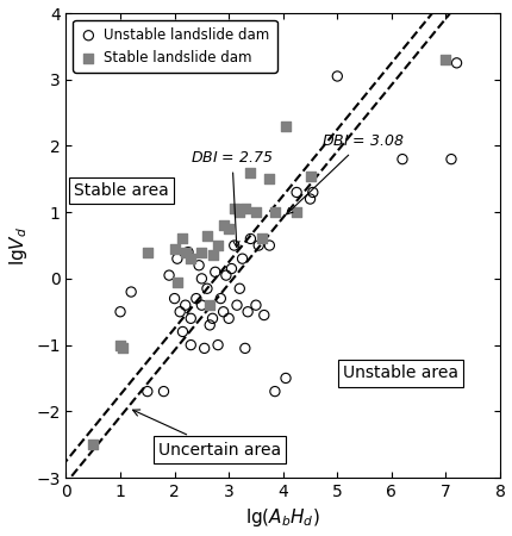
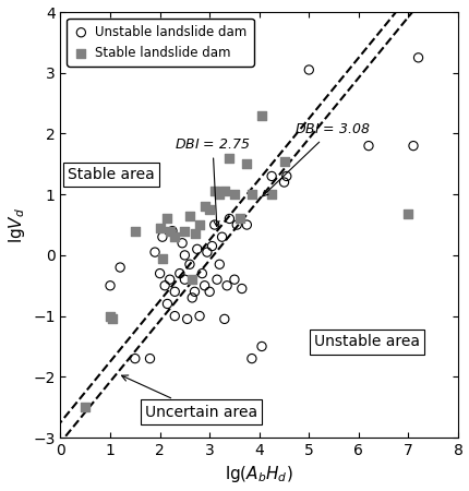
Stable landslide dam/7: 3.30 -> 0.68
